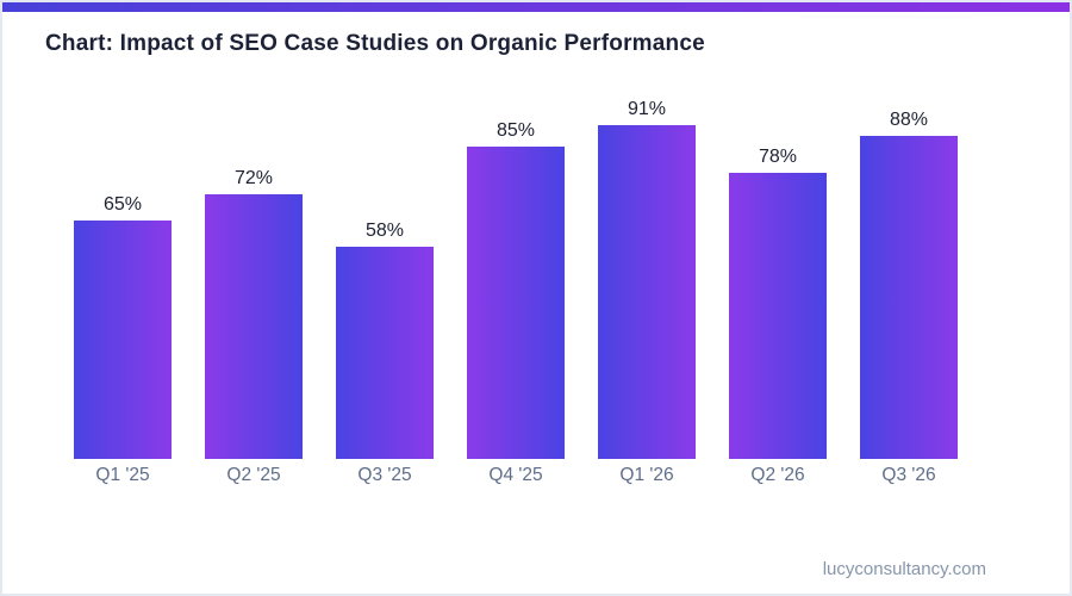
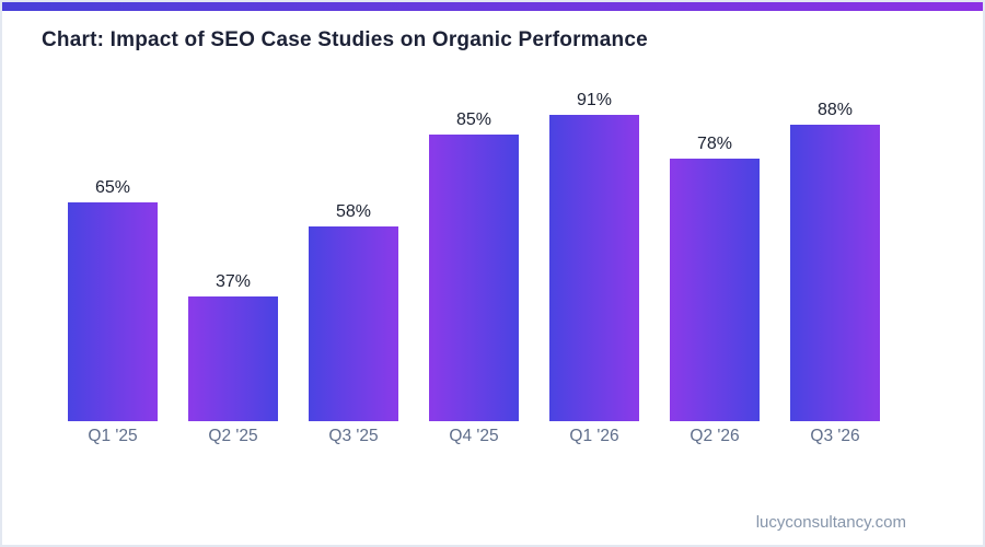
Q2 '25: 72% -> 37%
